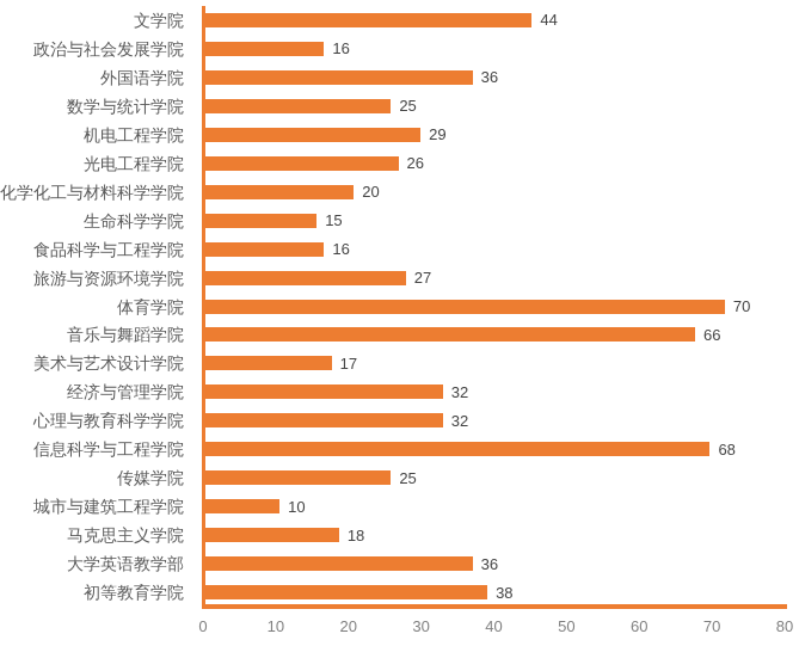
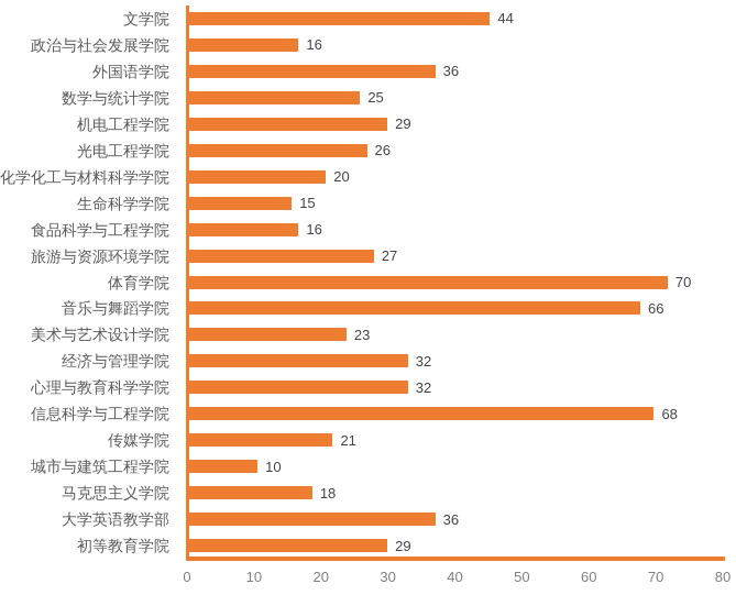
美术与艺术设计学院: 17 -> 23
传媒学院: 25 -> 21
初等教育学院: 38 -> 29
